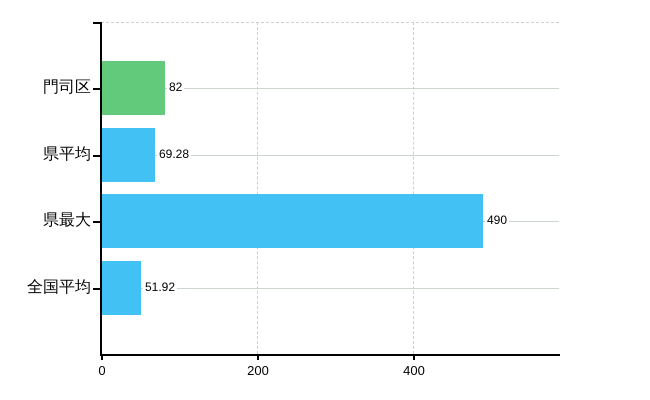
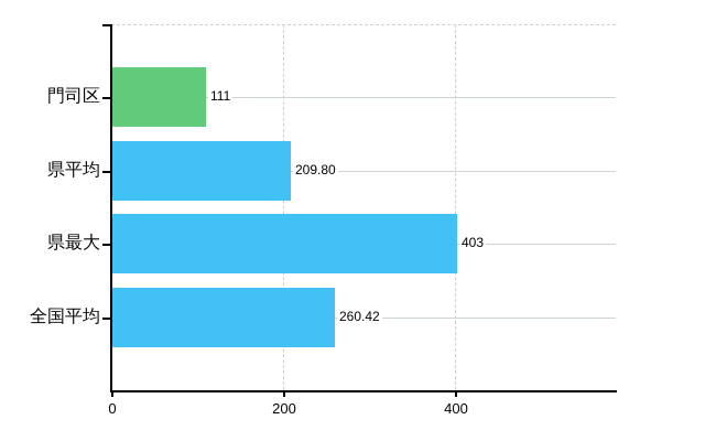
門司区: 82 -> 111
県平均: 69.28 -> 209.80
県最大: 490 -> 403
全国平均: 51.92 -> 260.42
